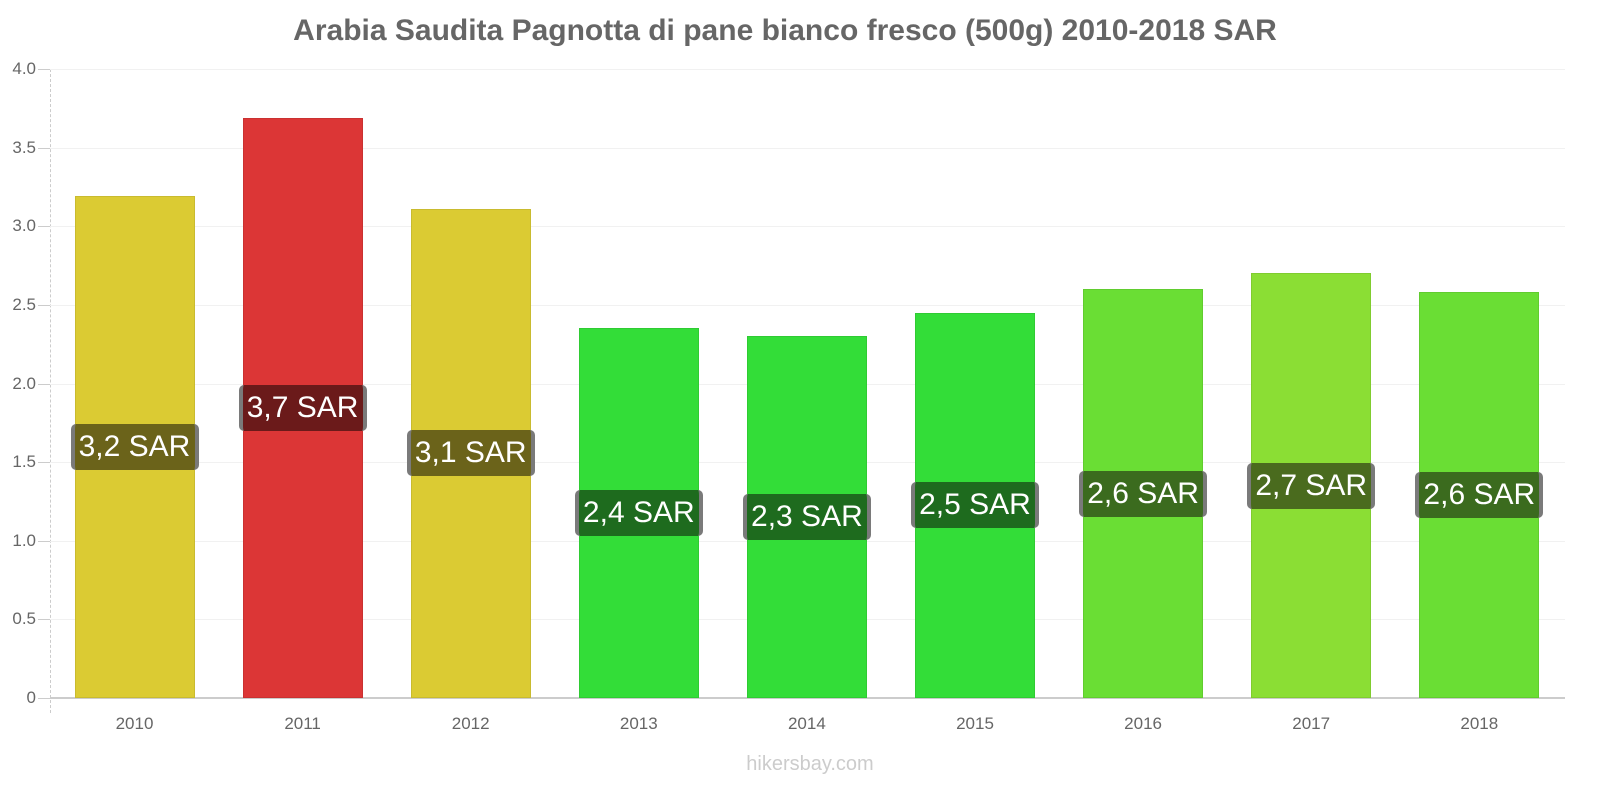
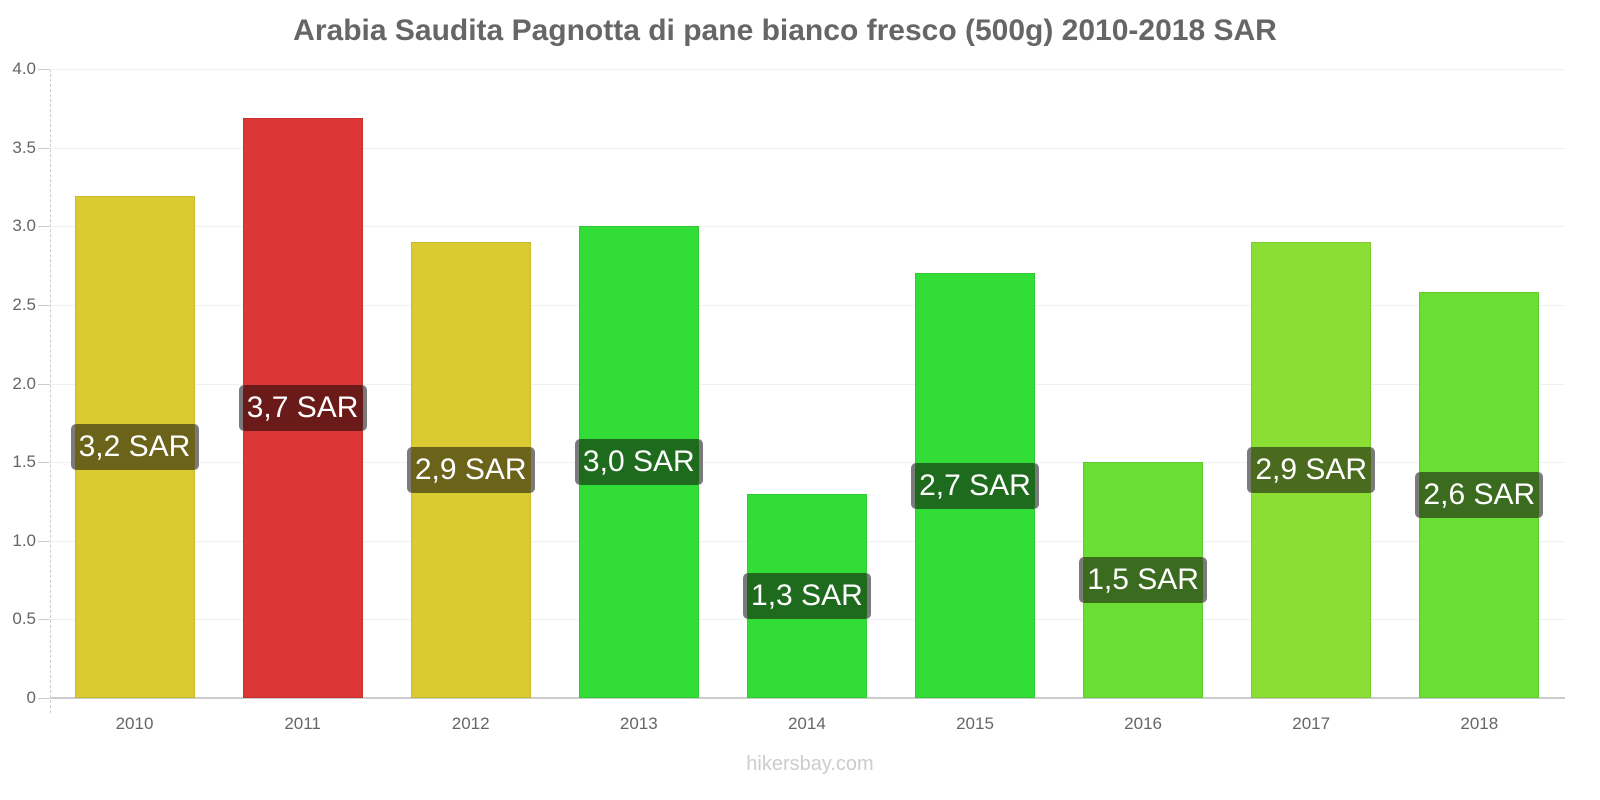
2012: 3,1 -> 2,9
2013: 2,4 -> 3,0
2014: 2,3 -> 1,3
2015: 2,5 -> 2,7
2016: 2,6 -> 1,5
2017: 2,7 -> 2,9
